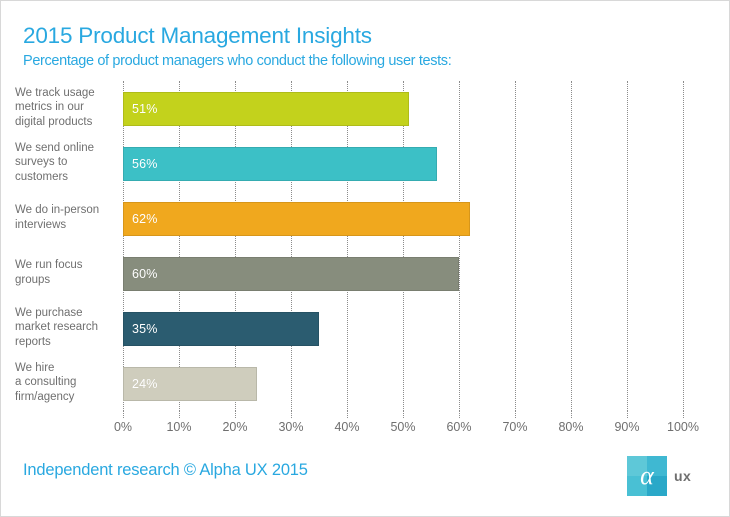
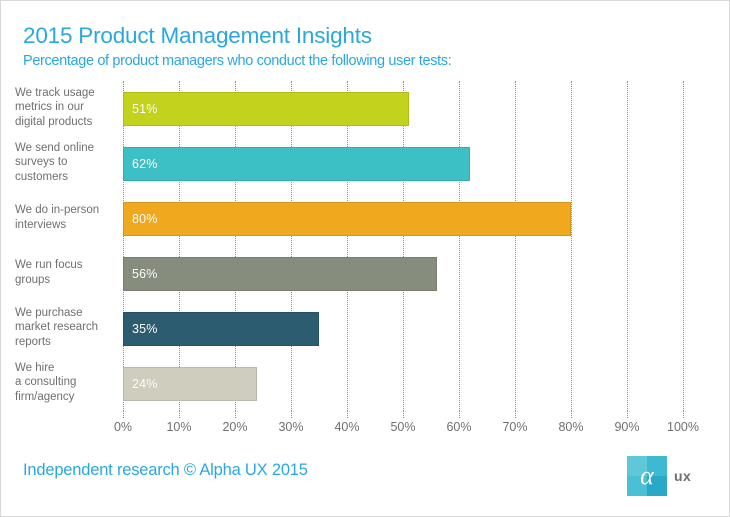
We send online surveys to customers: 56% -> 62%
We do in-person interviews: 62% -> 80%
We run focus groups: 60% -> 56%
